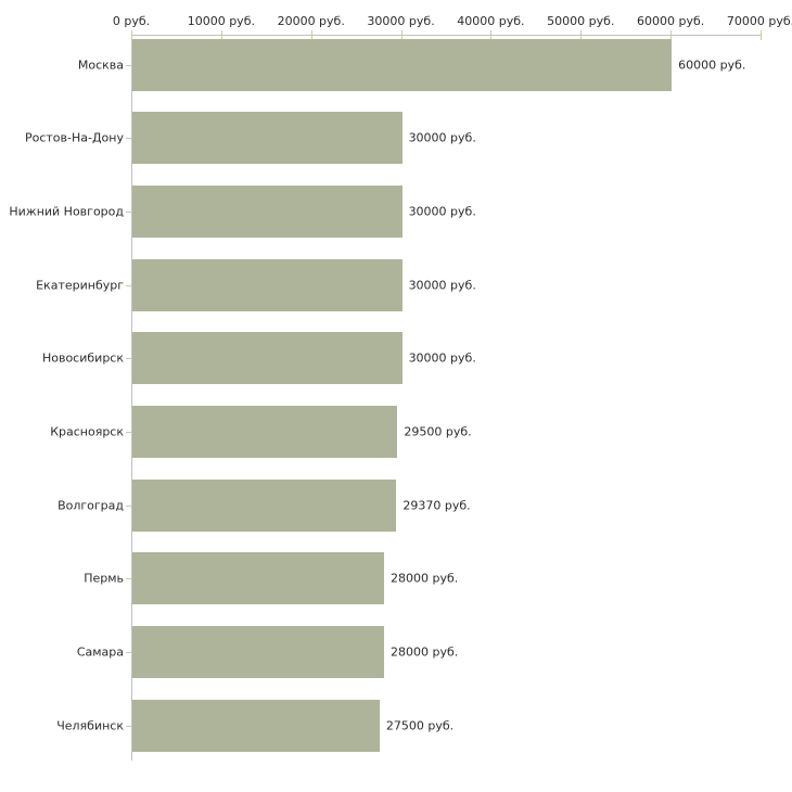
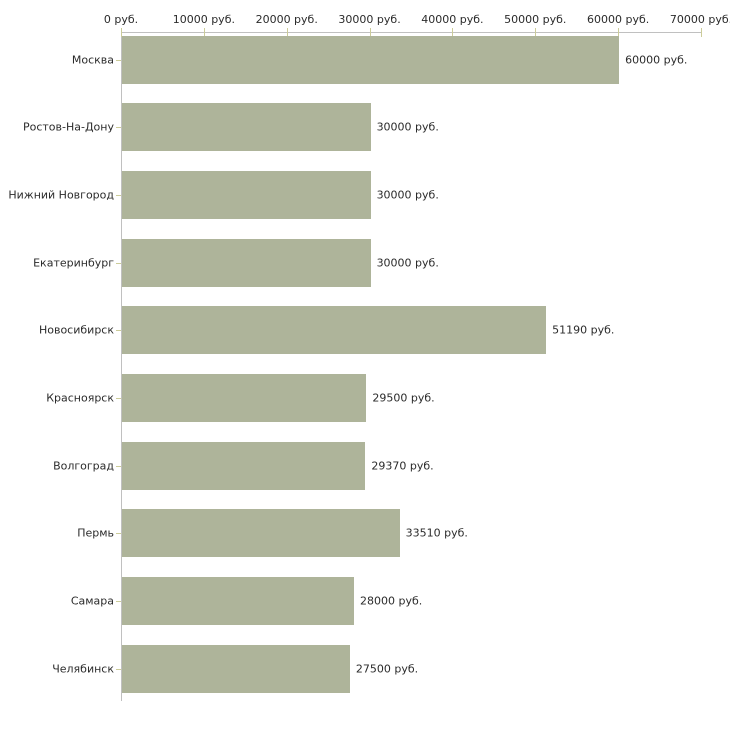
Новосибирск: 30000 -> 51190
Пермь: 28000 -> 33510
